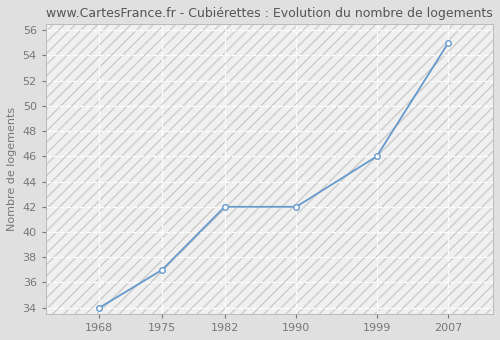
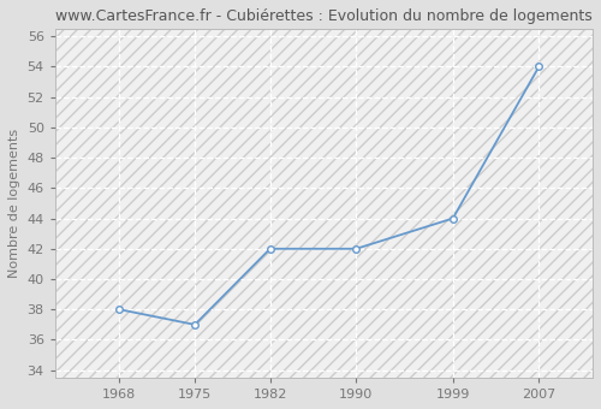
1968: 34 -> 38
1999: 46 -> 44
2007: 55 -> 54
